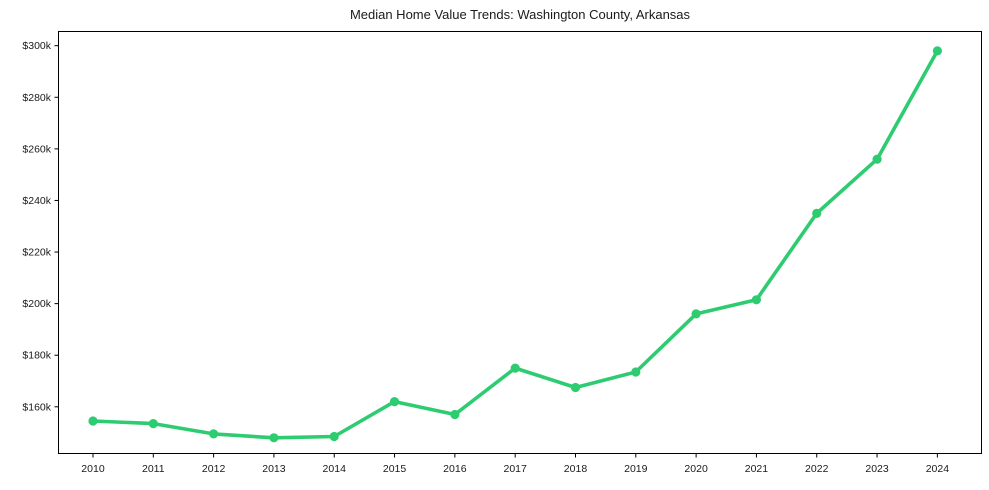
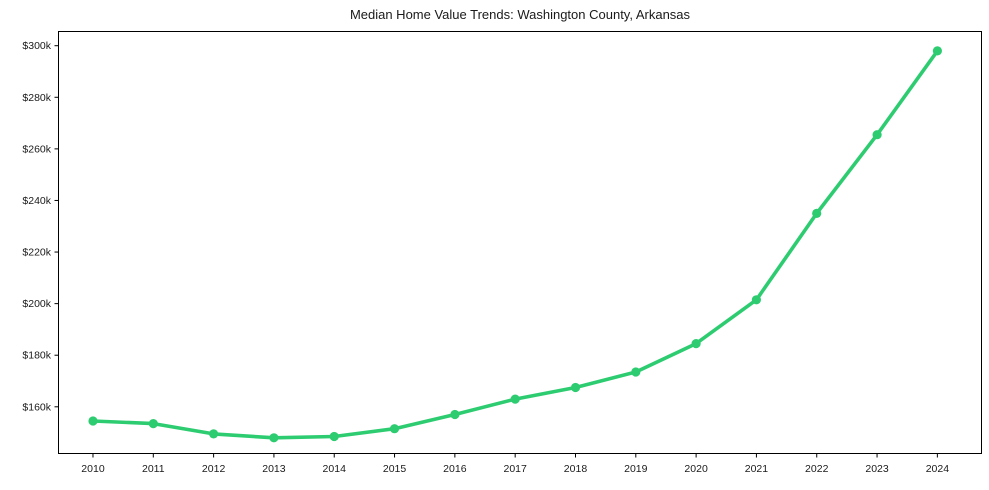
2015: $162k -> $152k
2017: $175k -> $163k
2020: $196k -> $184k
2023: $256k -> $266k
